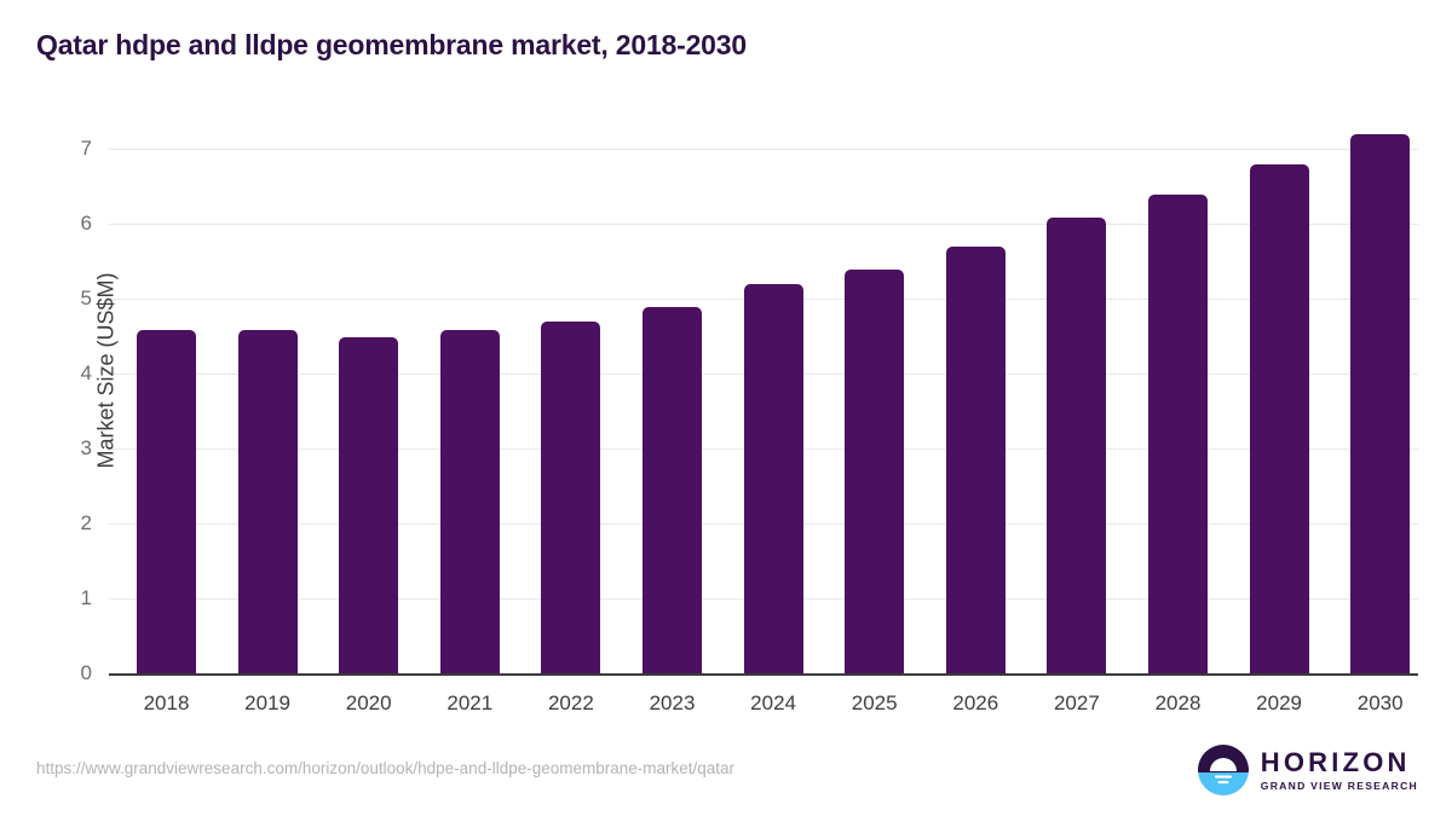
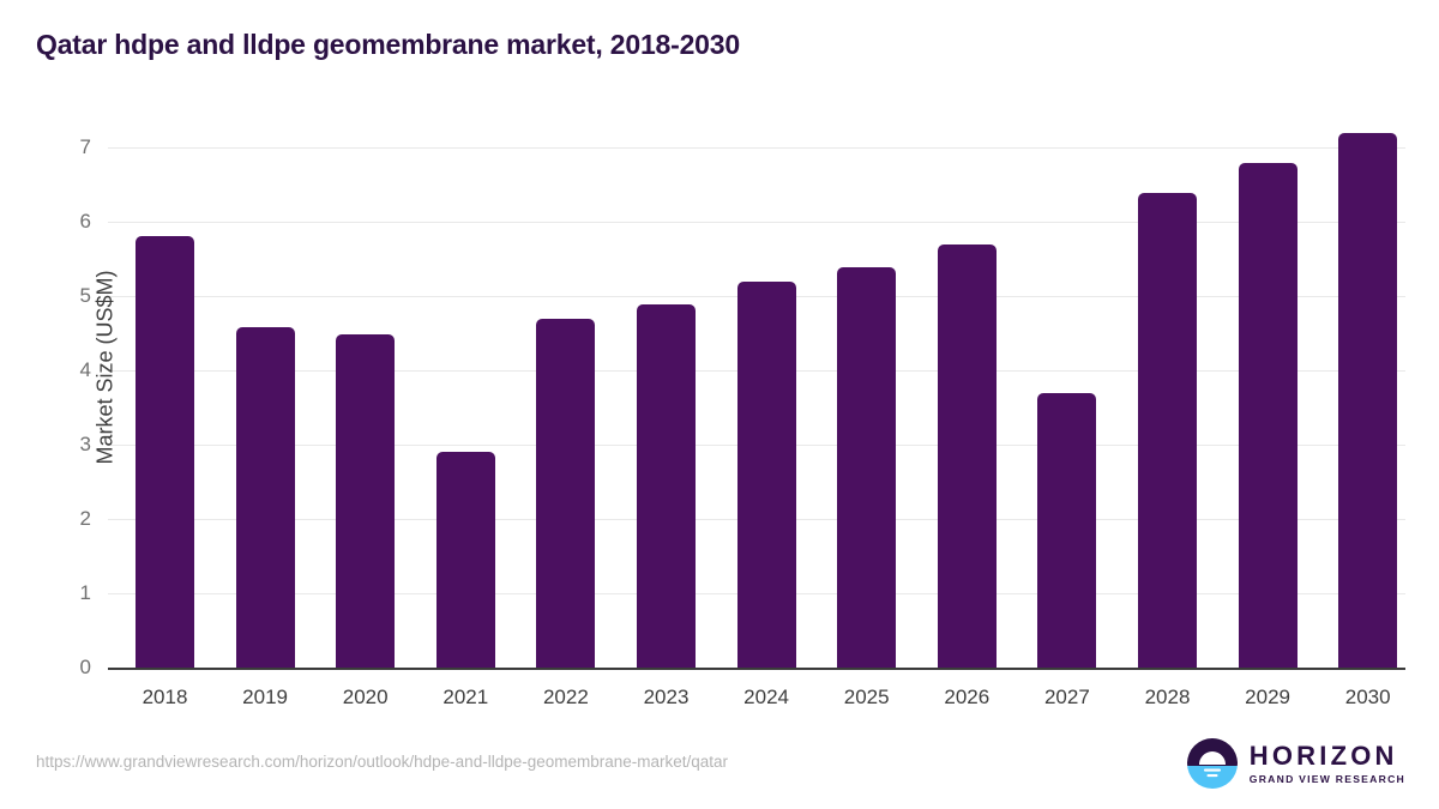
2018: 4.6 -> 5.8
2021: 4.6 -> 2.9
2027: 6.1 -> 3.7
